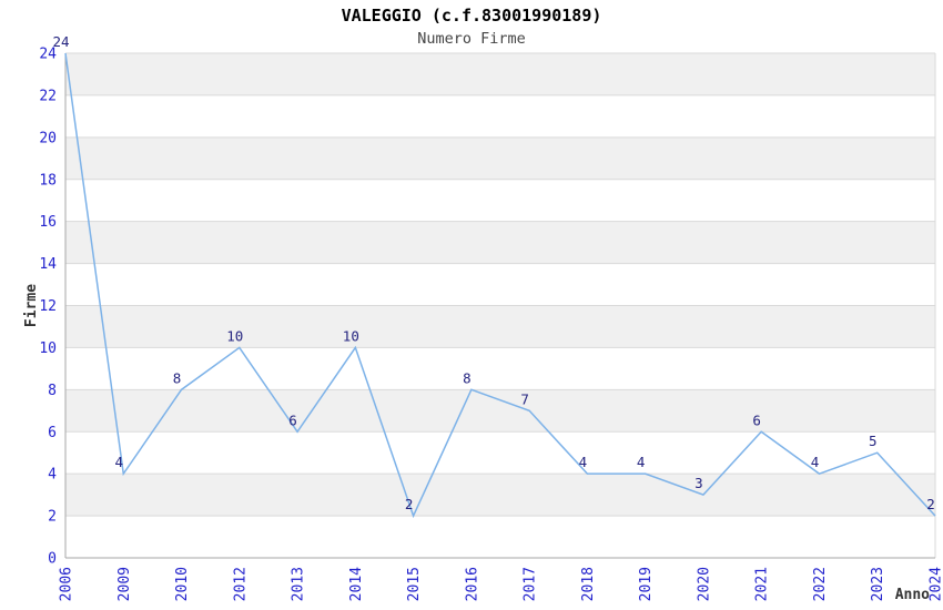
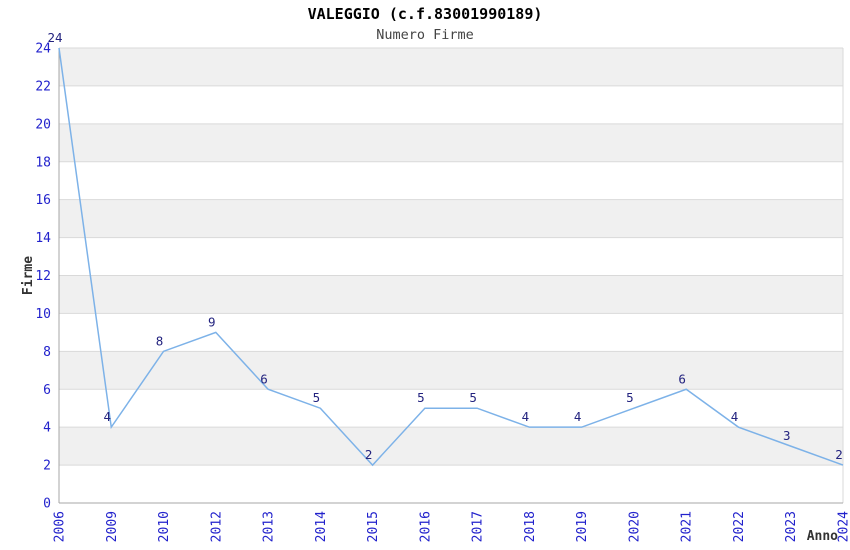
2012: 10 -> 9
2014: 10 -> 5
2016: 8 -> 5
2017: 7 -> 5
2020: 3 -> 5
2023: 5 -> 3
